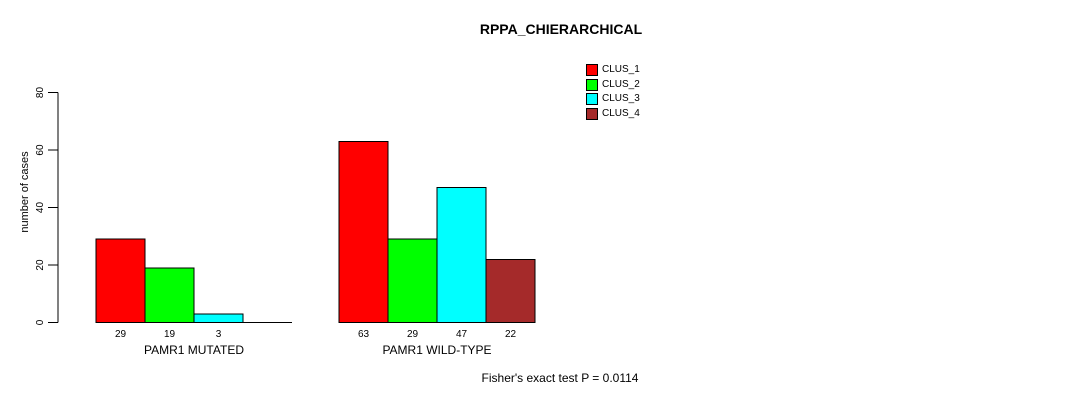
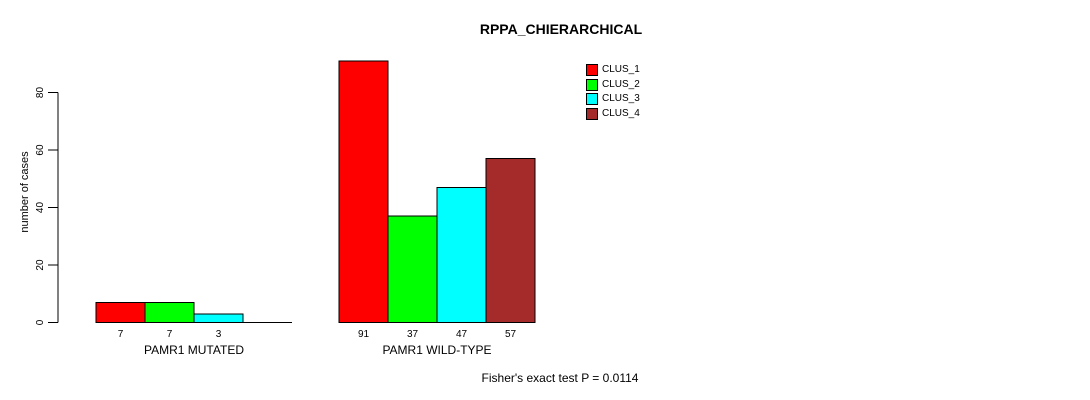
CLUS_1/PAMR1 MUTATED: 29 -> 7
CLUS_2/PAMR1 MUTATED: 19 -> 7
CLUS_1/PAMR1 WILD-TYPE: 63 -> 91
CLUS_2/PAMR1 WILD-TYPE: 29 -> 37
CLUS_4/PAMR1 WILD-TYPE: 22 -> 57
